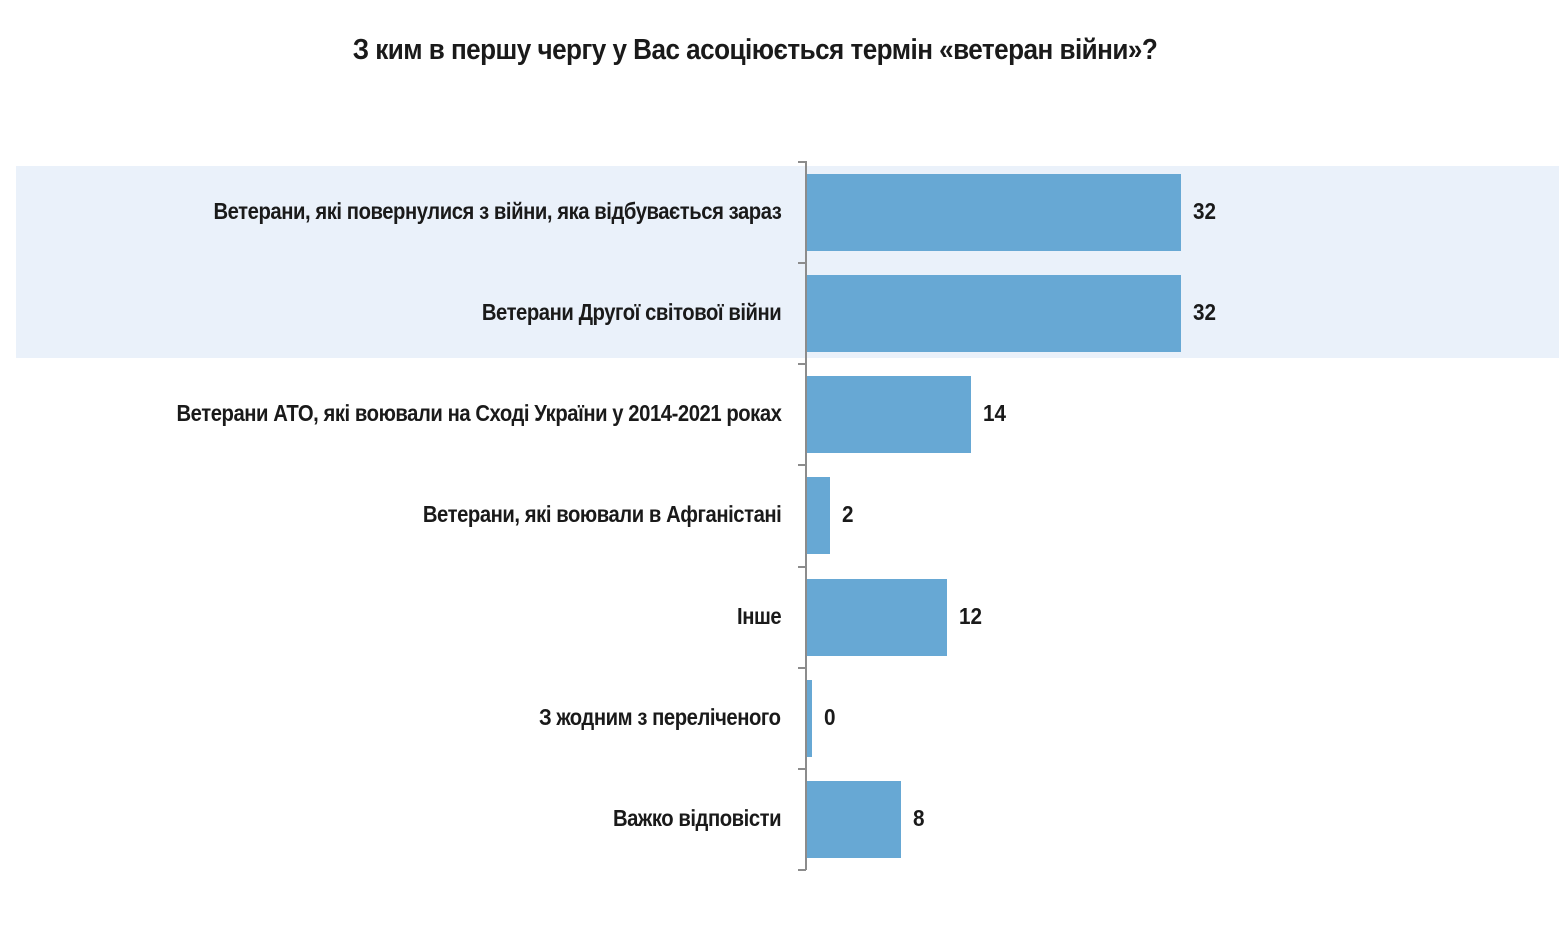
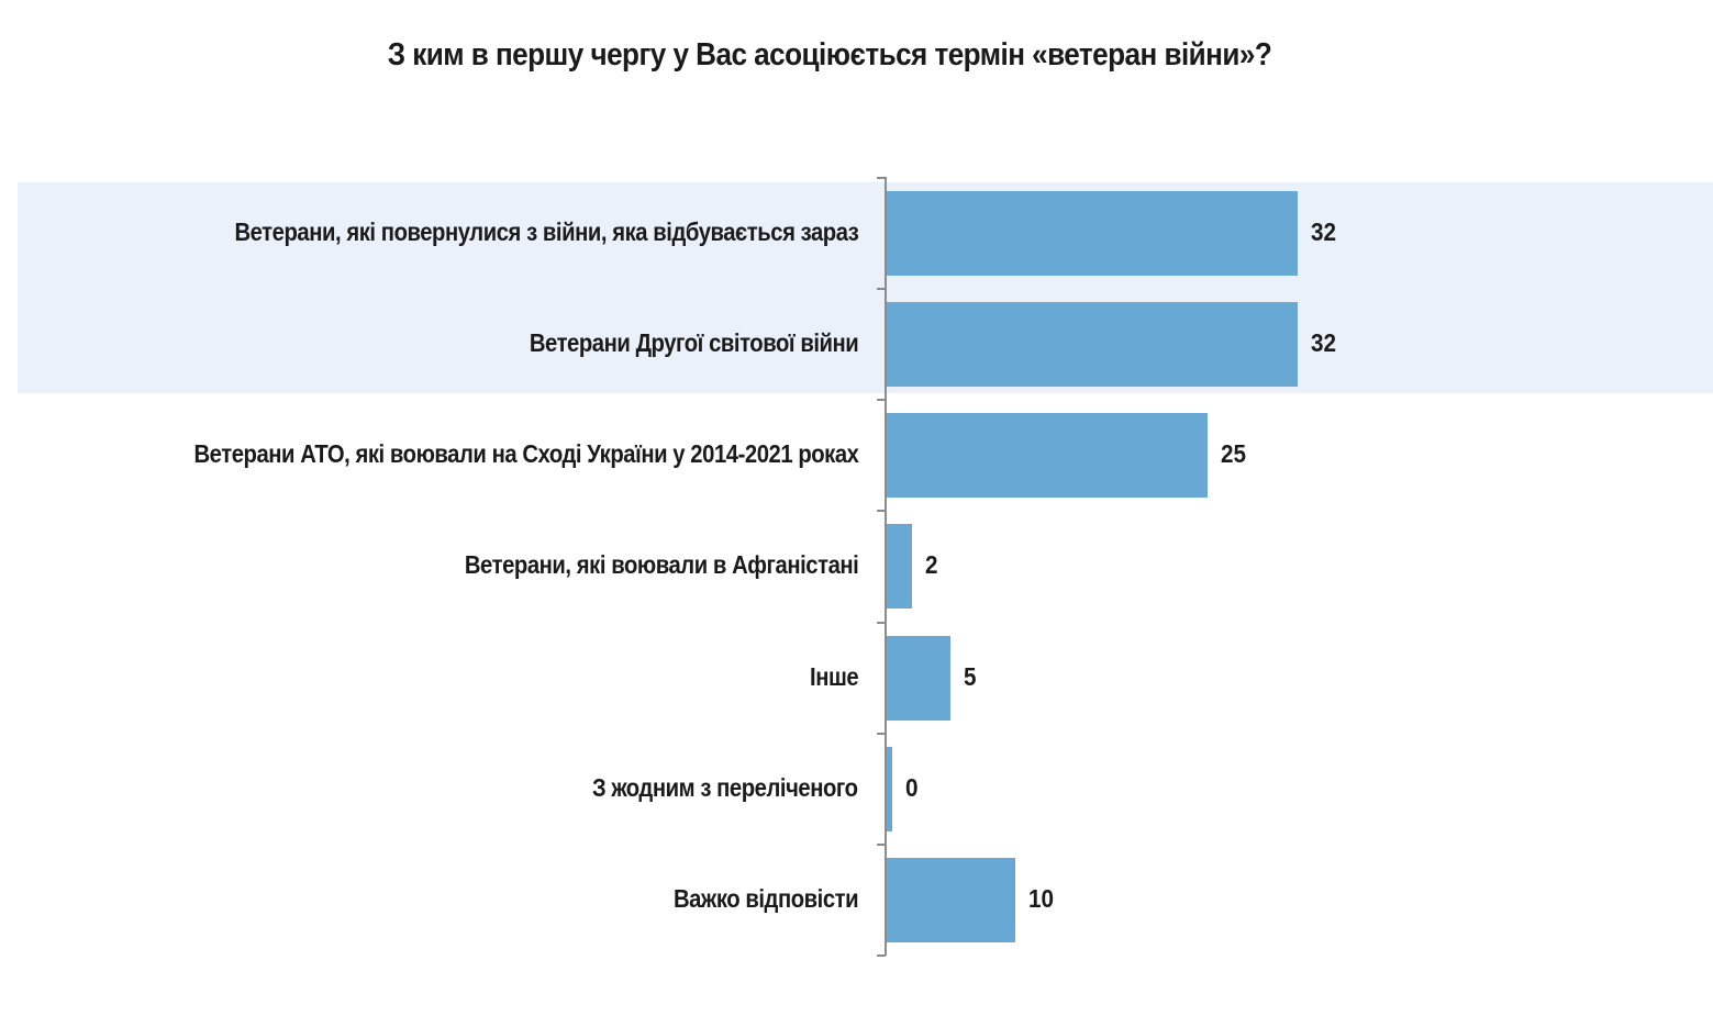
Ветерани АТО, які воювали на Сході України у 2014-2021 роках: 14 -> 25
Інше: 12 -> 5
Важко відповісти: 8 -> 10
